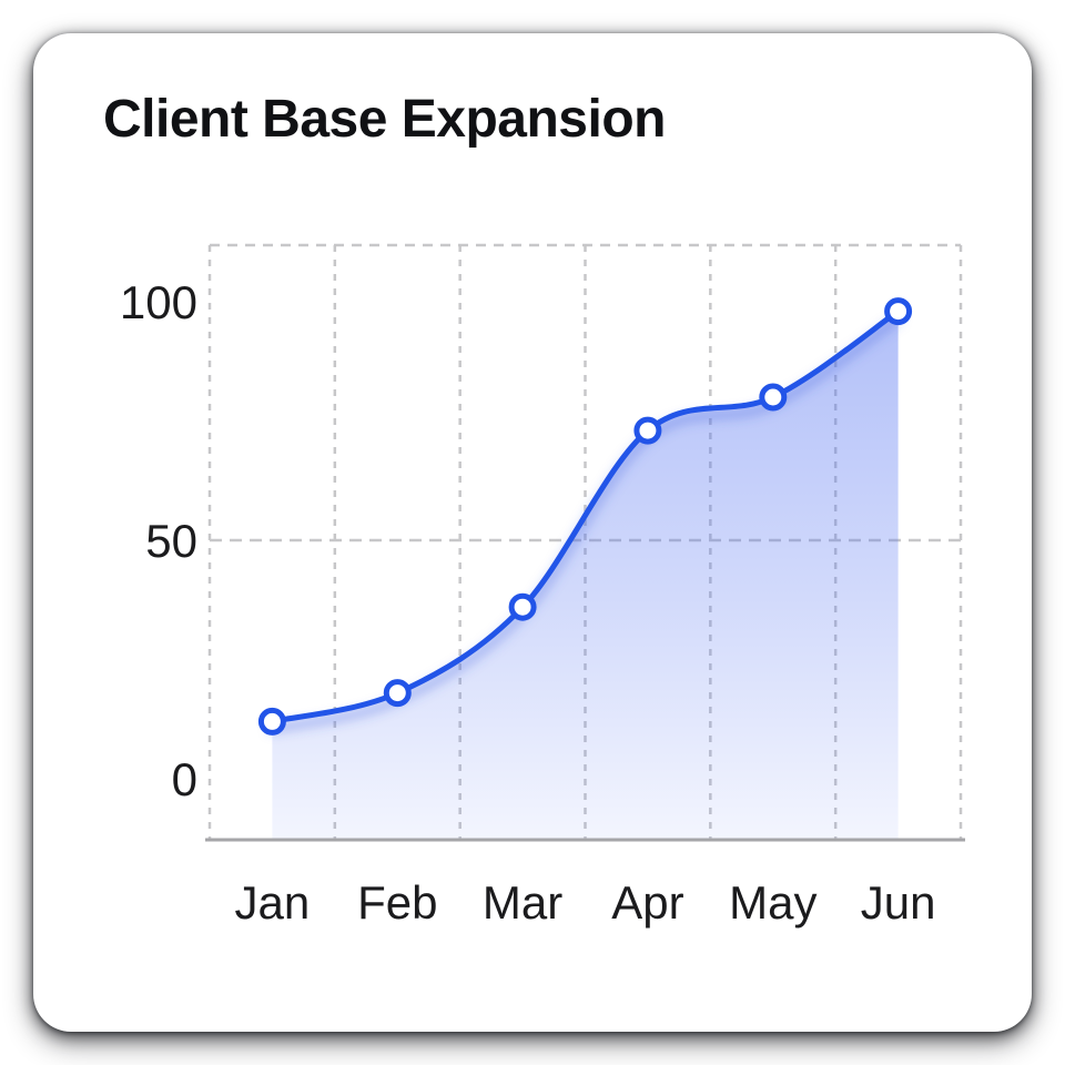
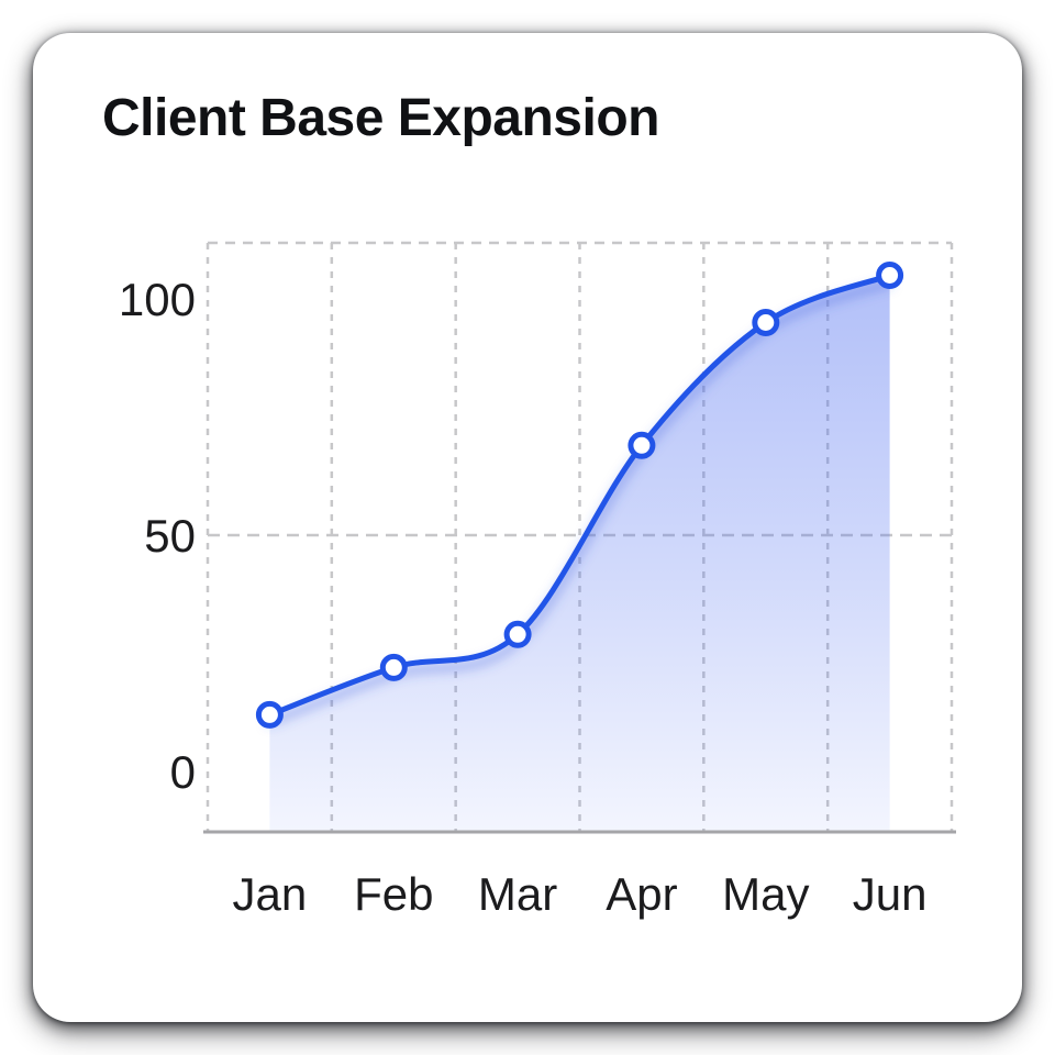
Feb: 18 -> 22
Mar: 36 -> 29
Apr: 73 -> 69
May: 80 -> 95
Jun: 98 -> 105
